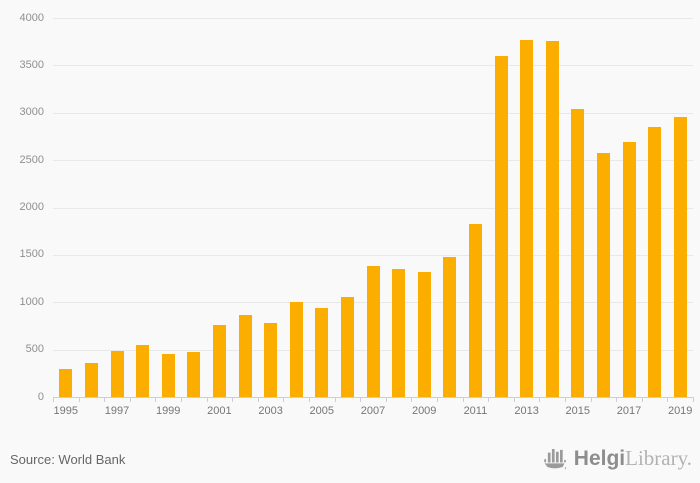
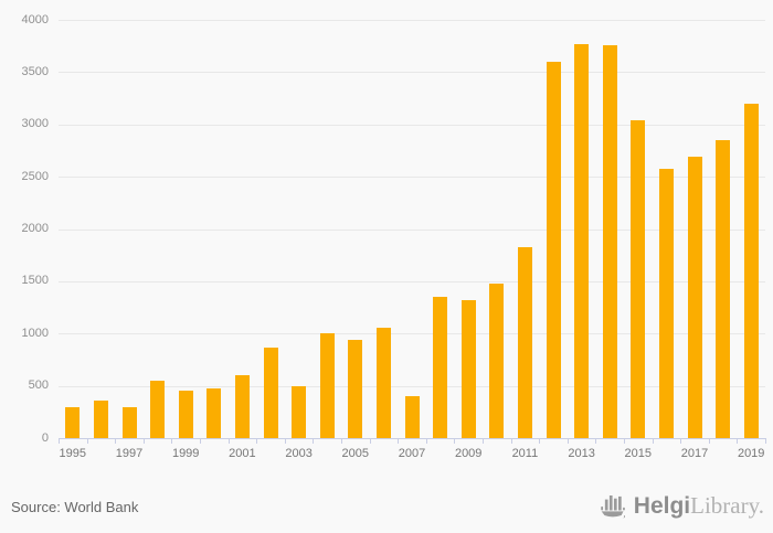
1997: 500 -> 300
2001: 800 -> 600
2003: 800 -> 500
2007: 1400 -> 400
2019: 3000 -> 3200
